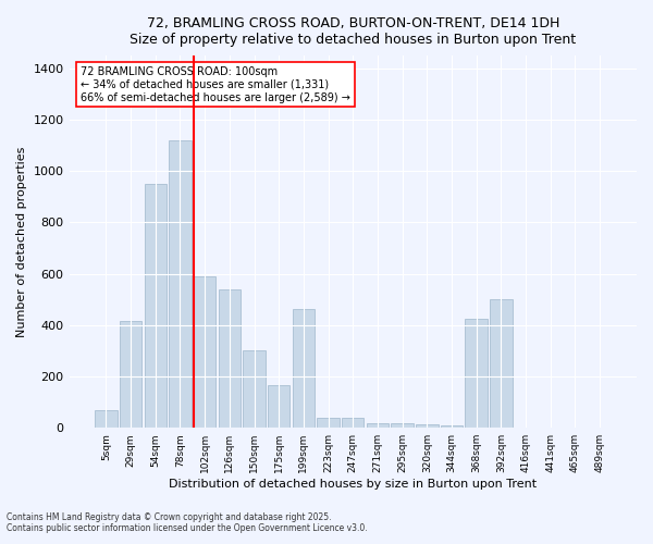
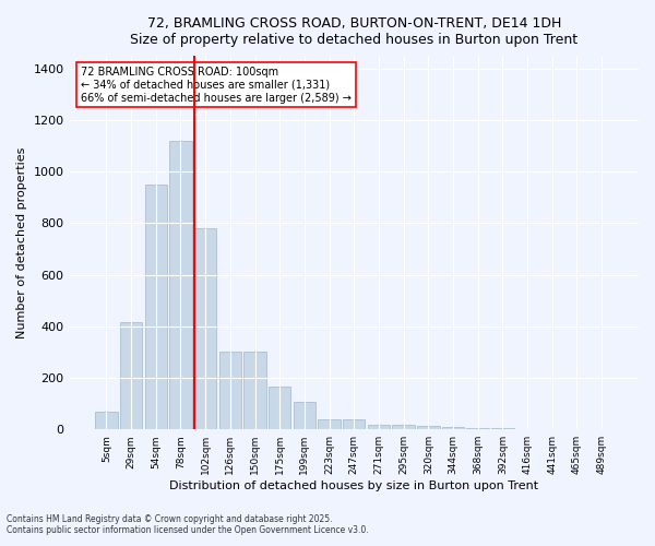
102sqm: 590 -> 780
126sqm: 540 -> 300
199sqm: 465 -> 105
368sqm: 425 -> 5
392sqm: 500 -> 5
